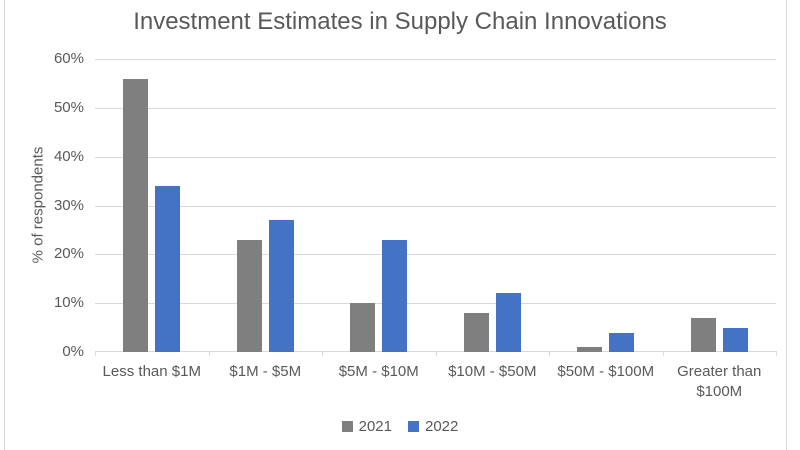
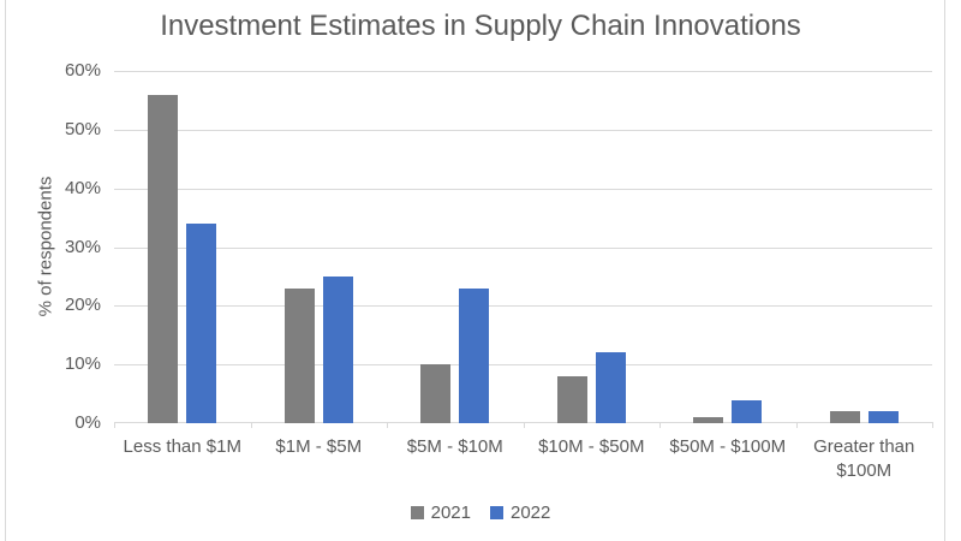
2022/$1M - $5M: 27% -> 25%
2021/Greater than $100M: 7% -> 2%
2022/Greater than $100M: 5% -> 2%
